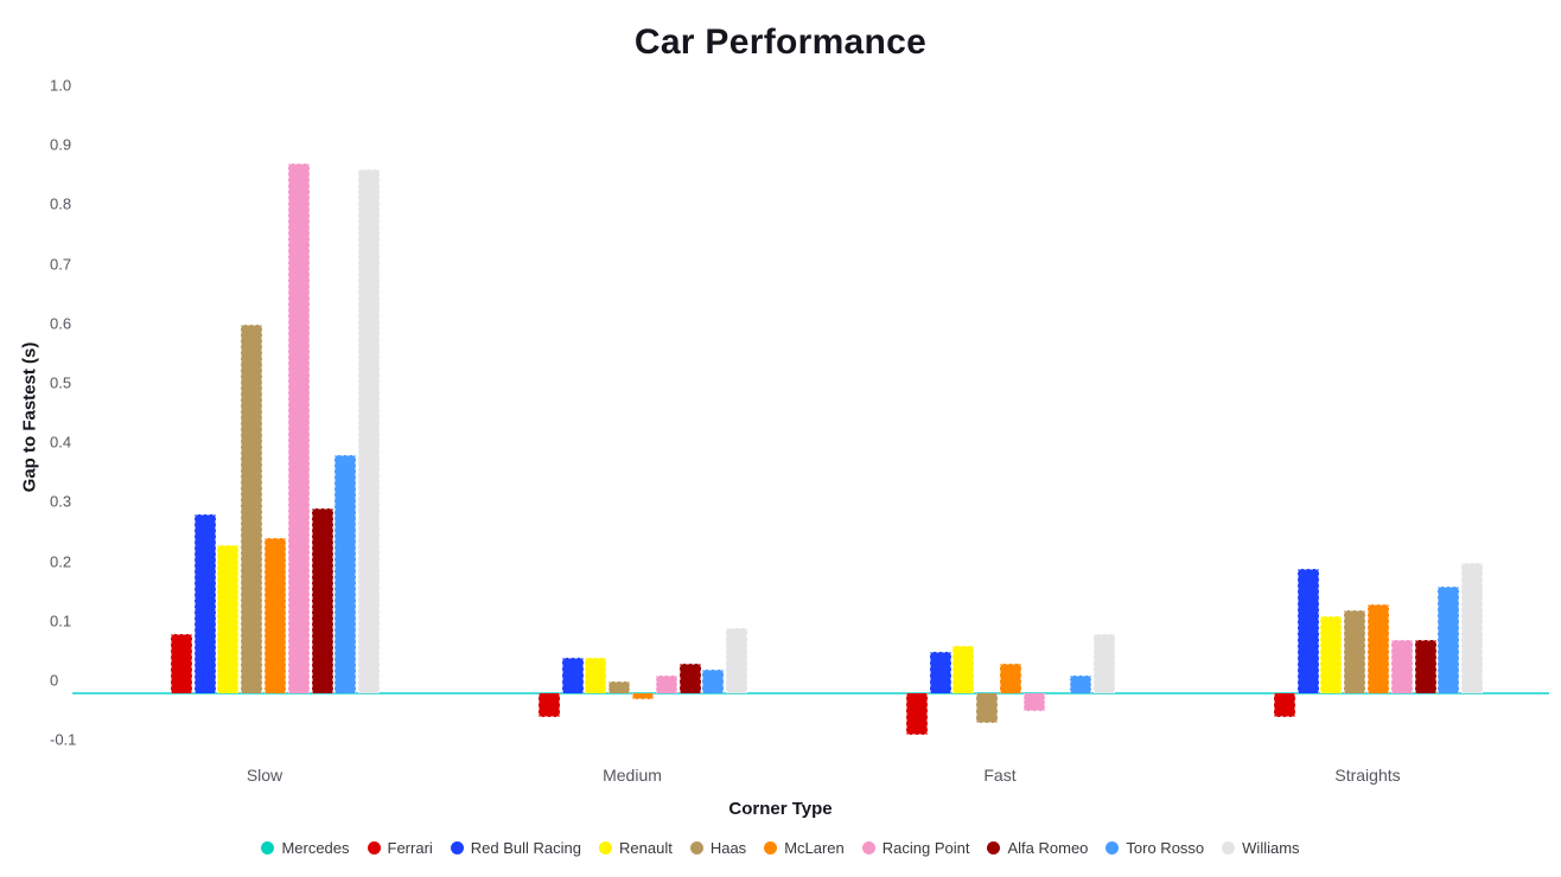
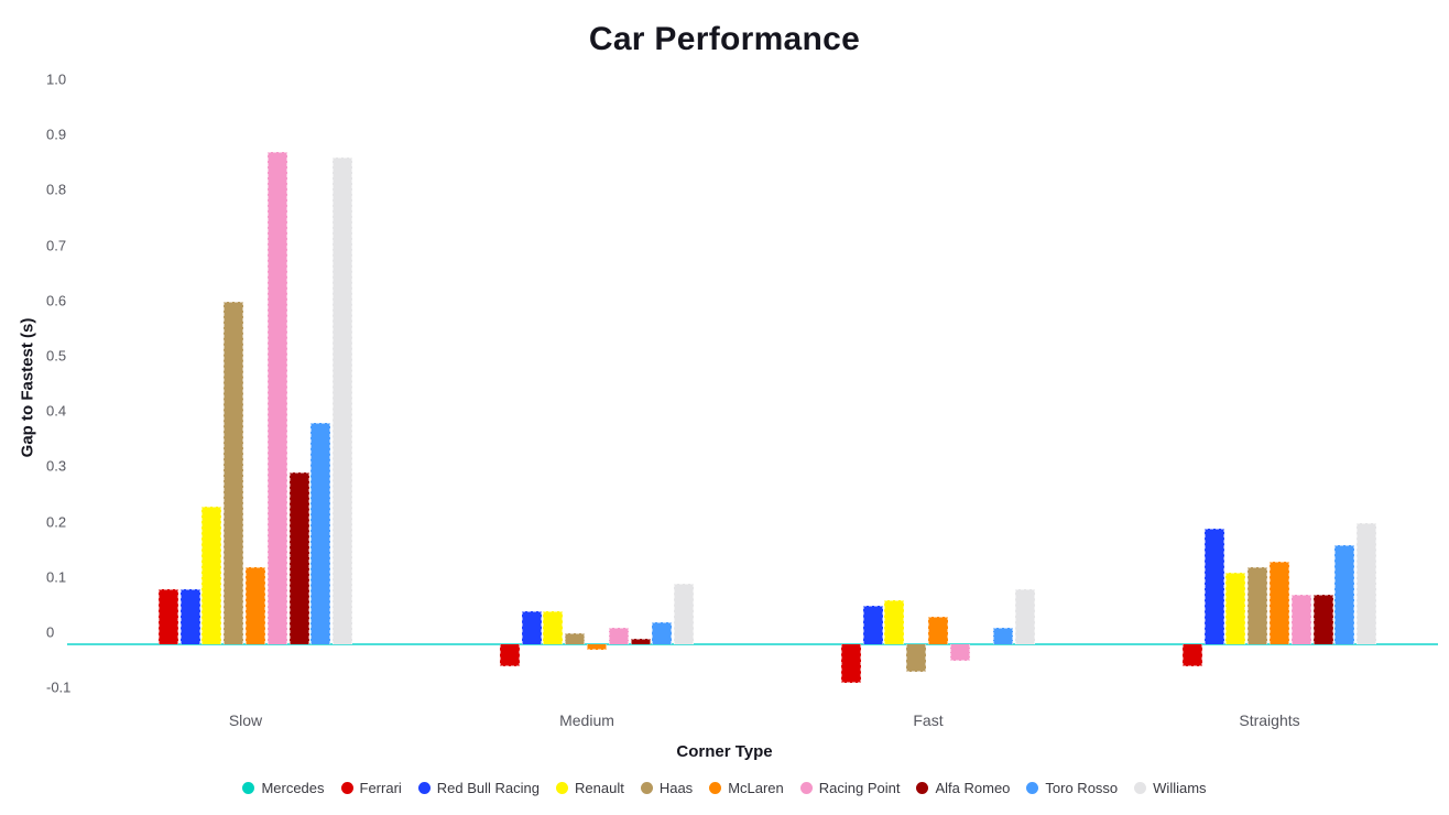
Red Bull Racing/Slow: 0.30 -> 0.10
McLaren/Slow: 0.26 -> 0.14
Alfa Romeo/Medium: 0.05 -> 0.01
